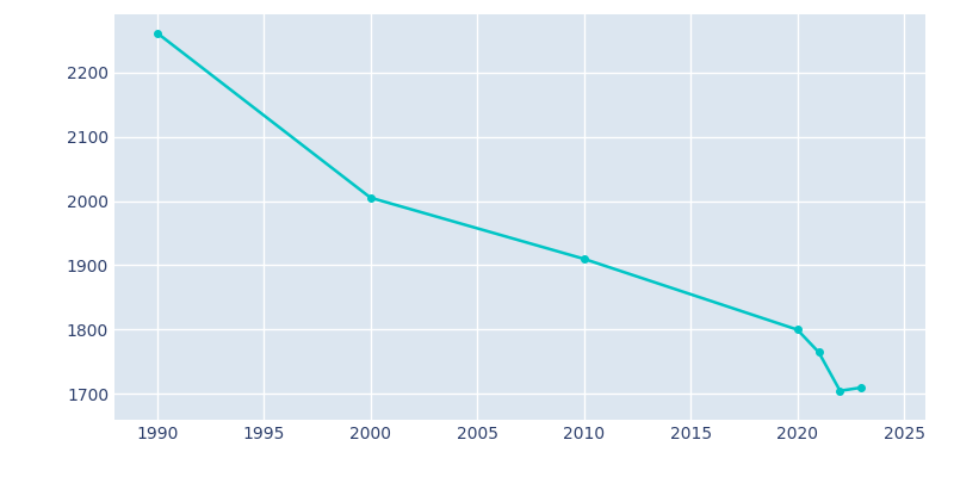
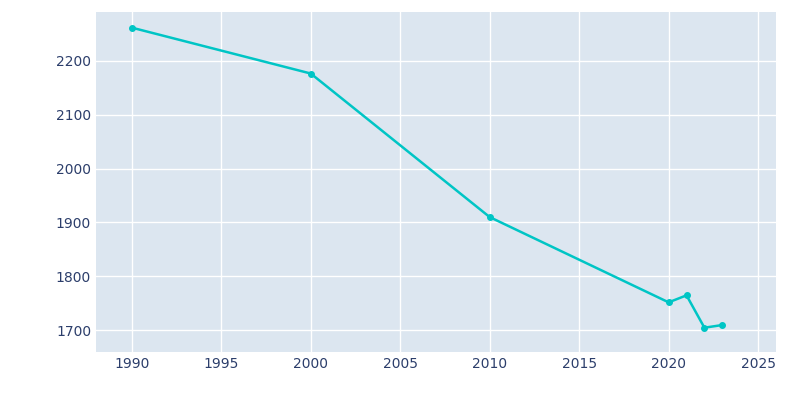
2000: 2005 -> 2176
2020: 1800 -> 1752
